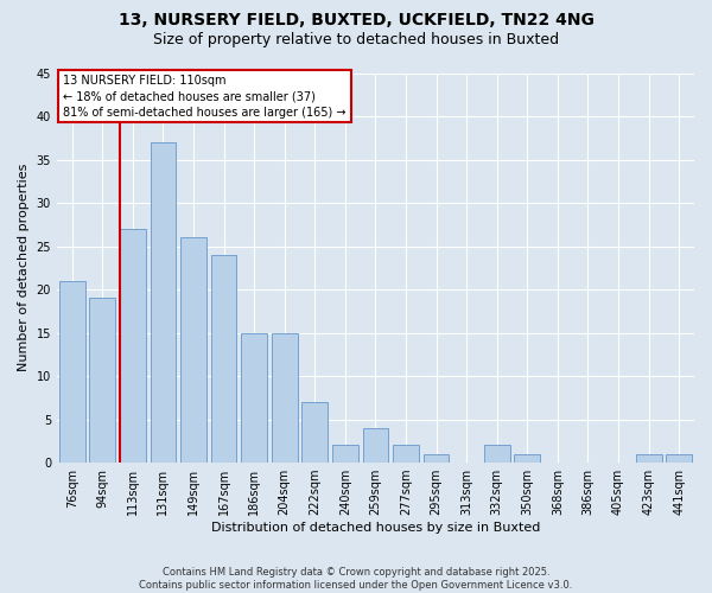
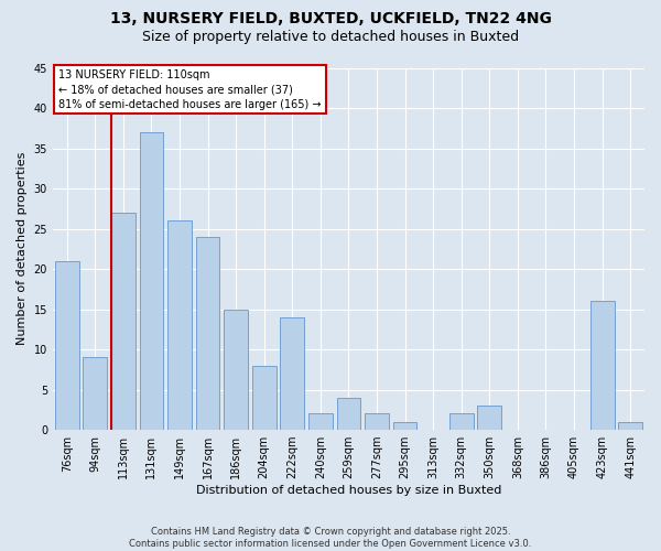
94sqm: 19 -> 9
204sqm: 15 -> 8
222sqm: 7 -> 14
350sqm: 1 -> 3
423sqm: 1 -> 16
